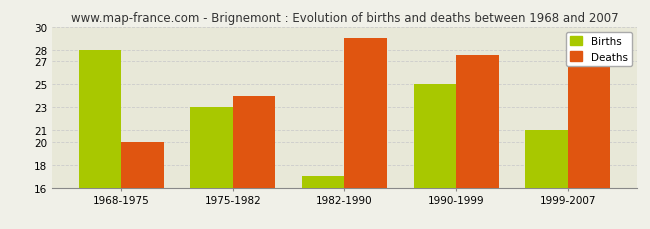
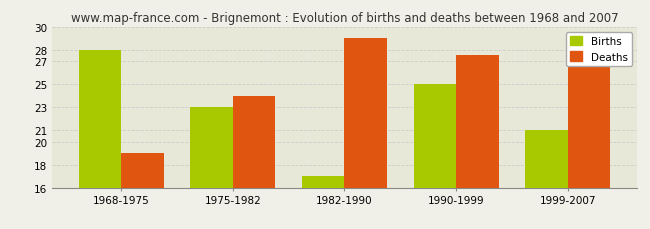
Deaths/1968-1975: 20.0 -> 19.0
